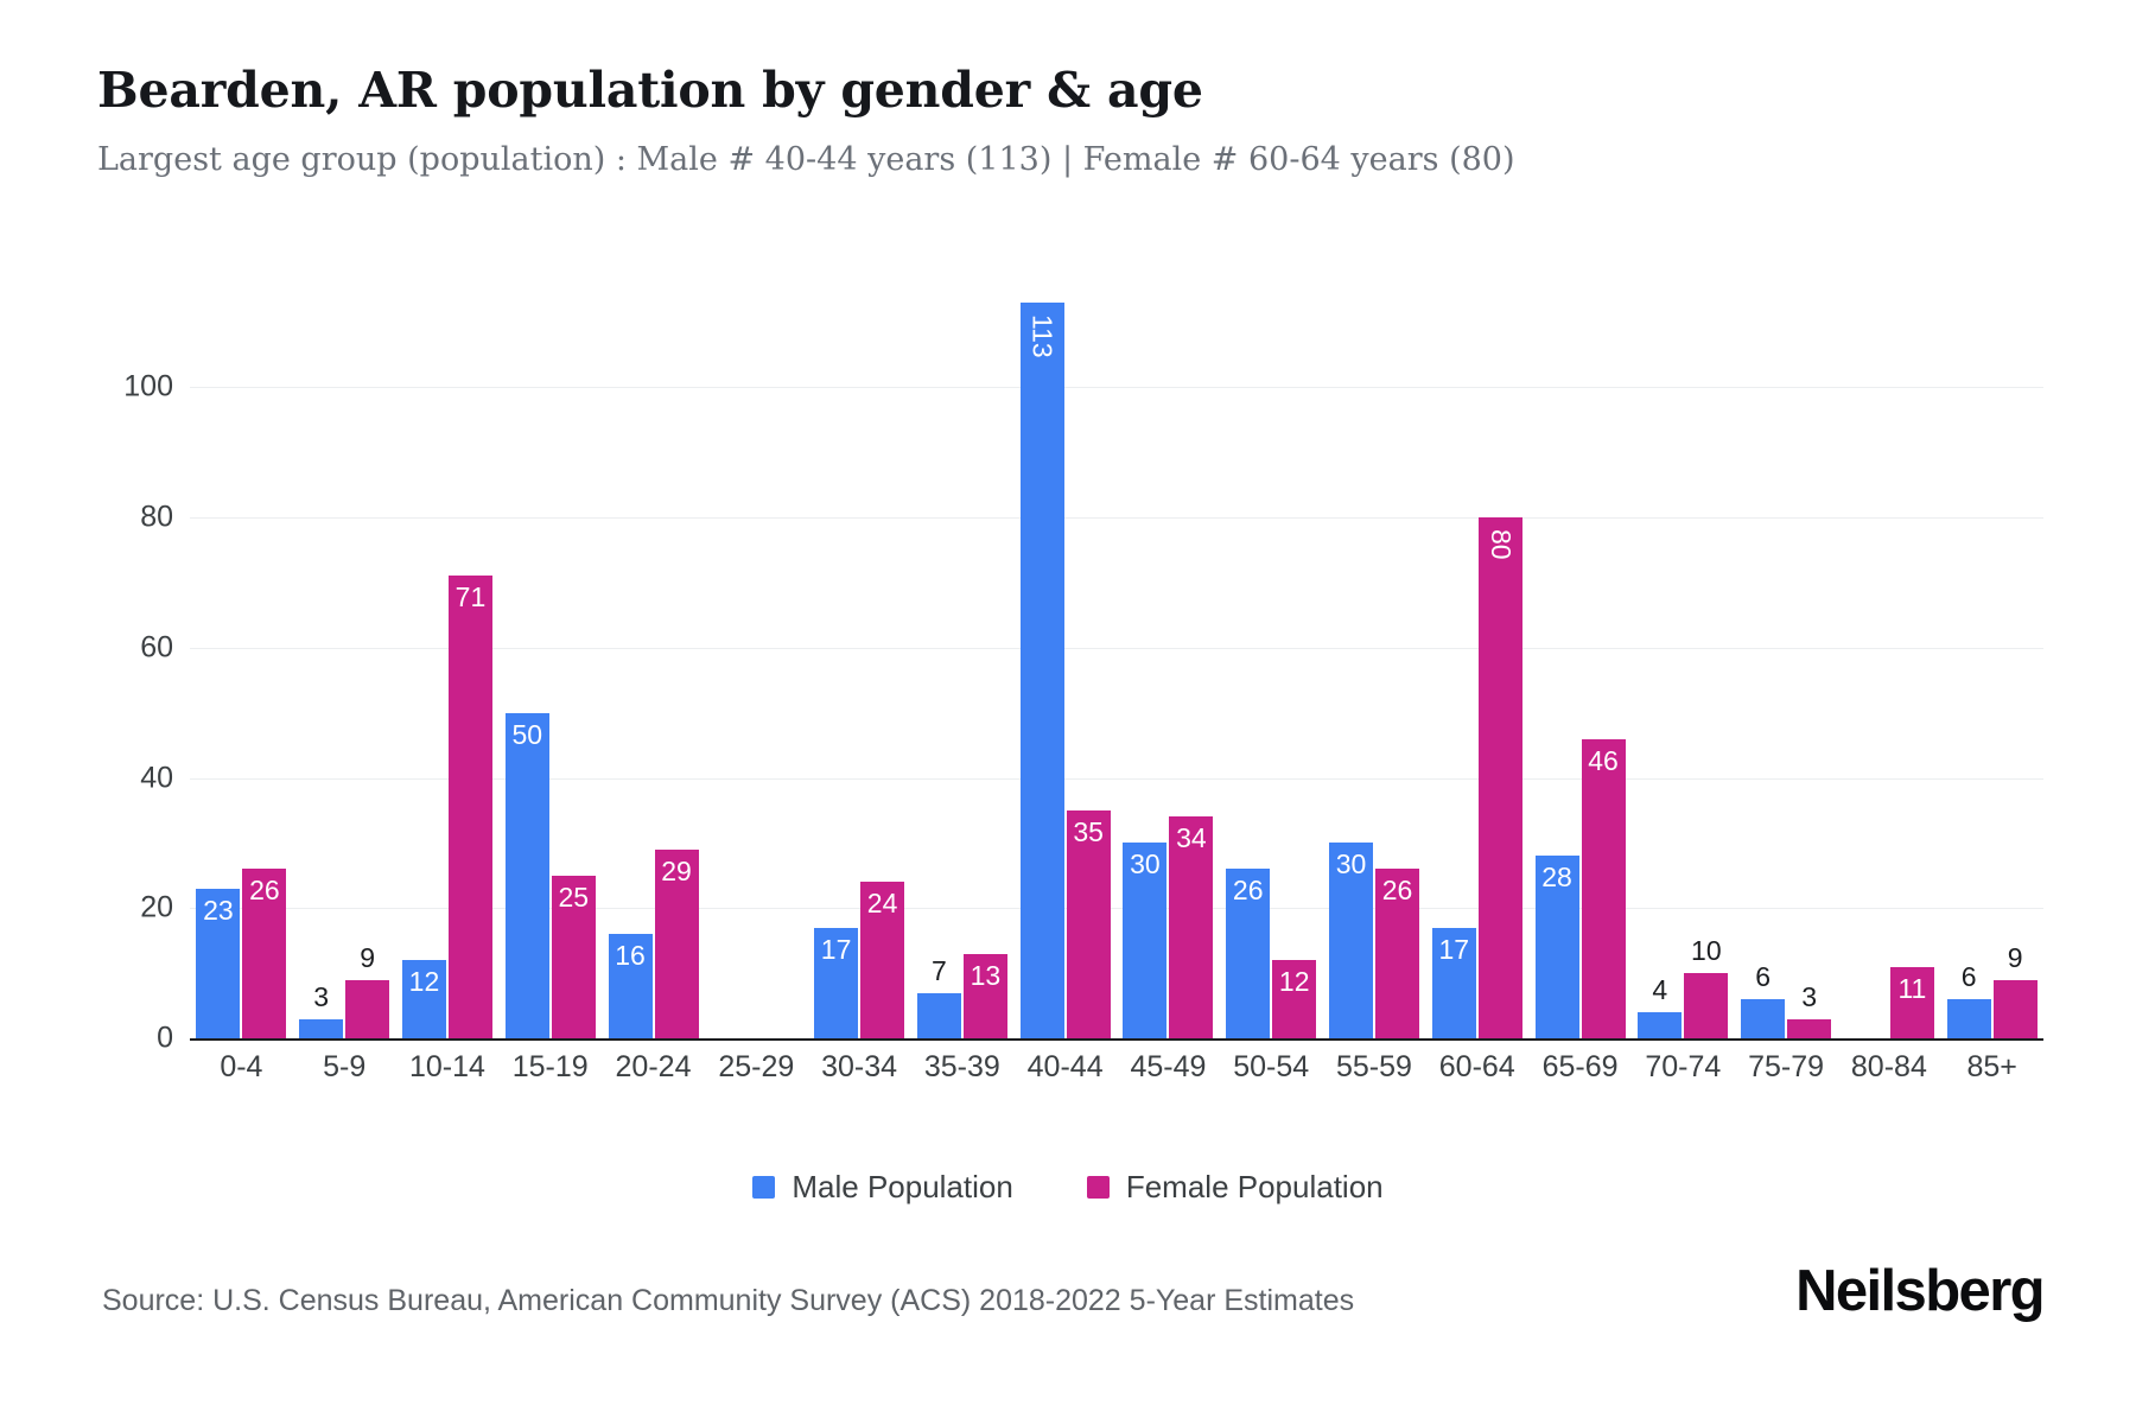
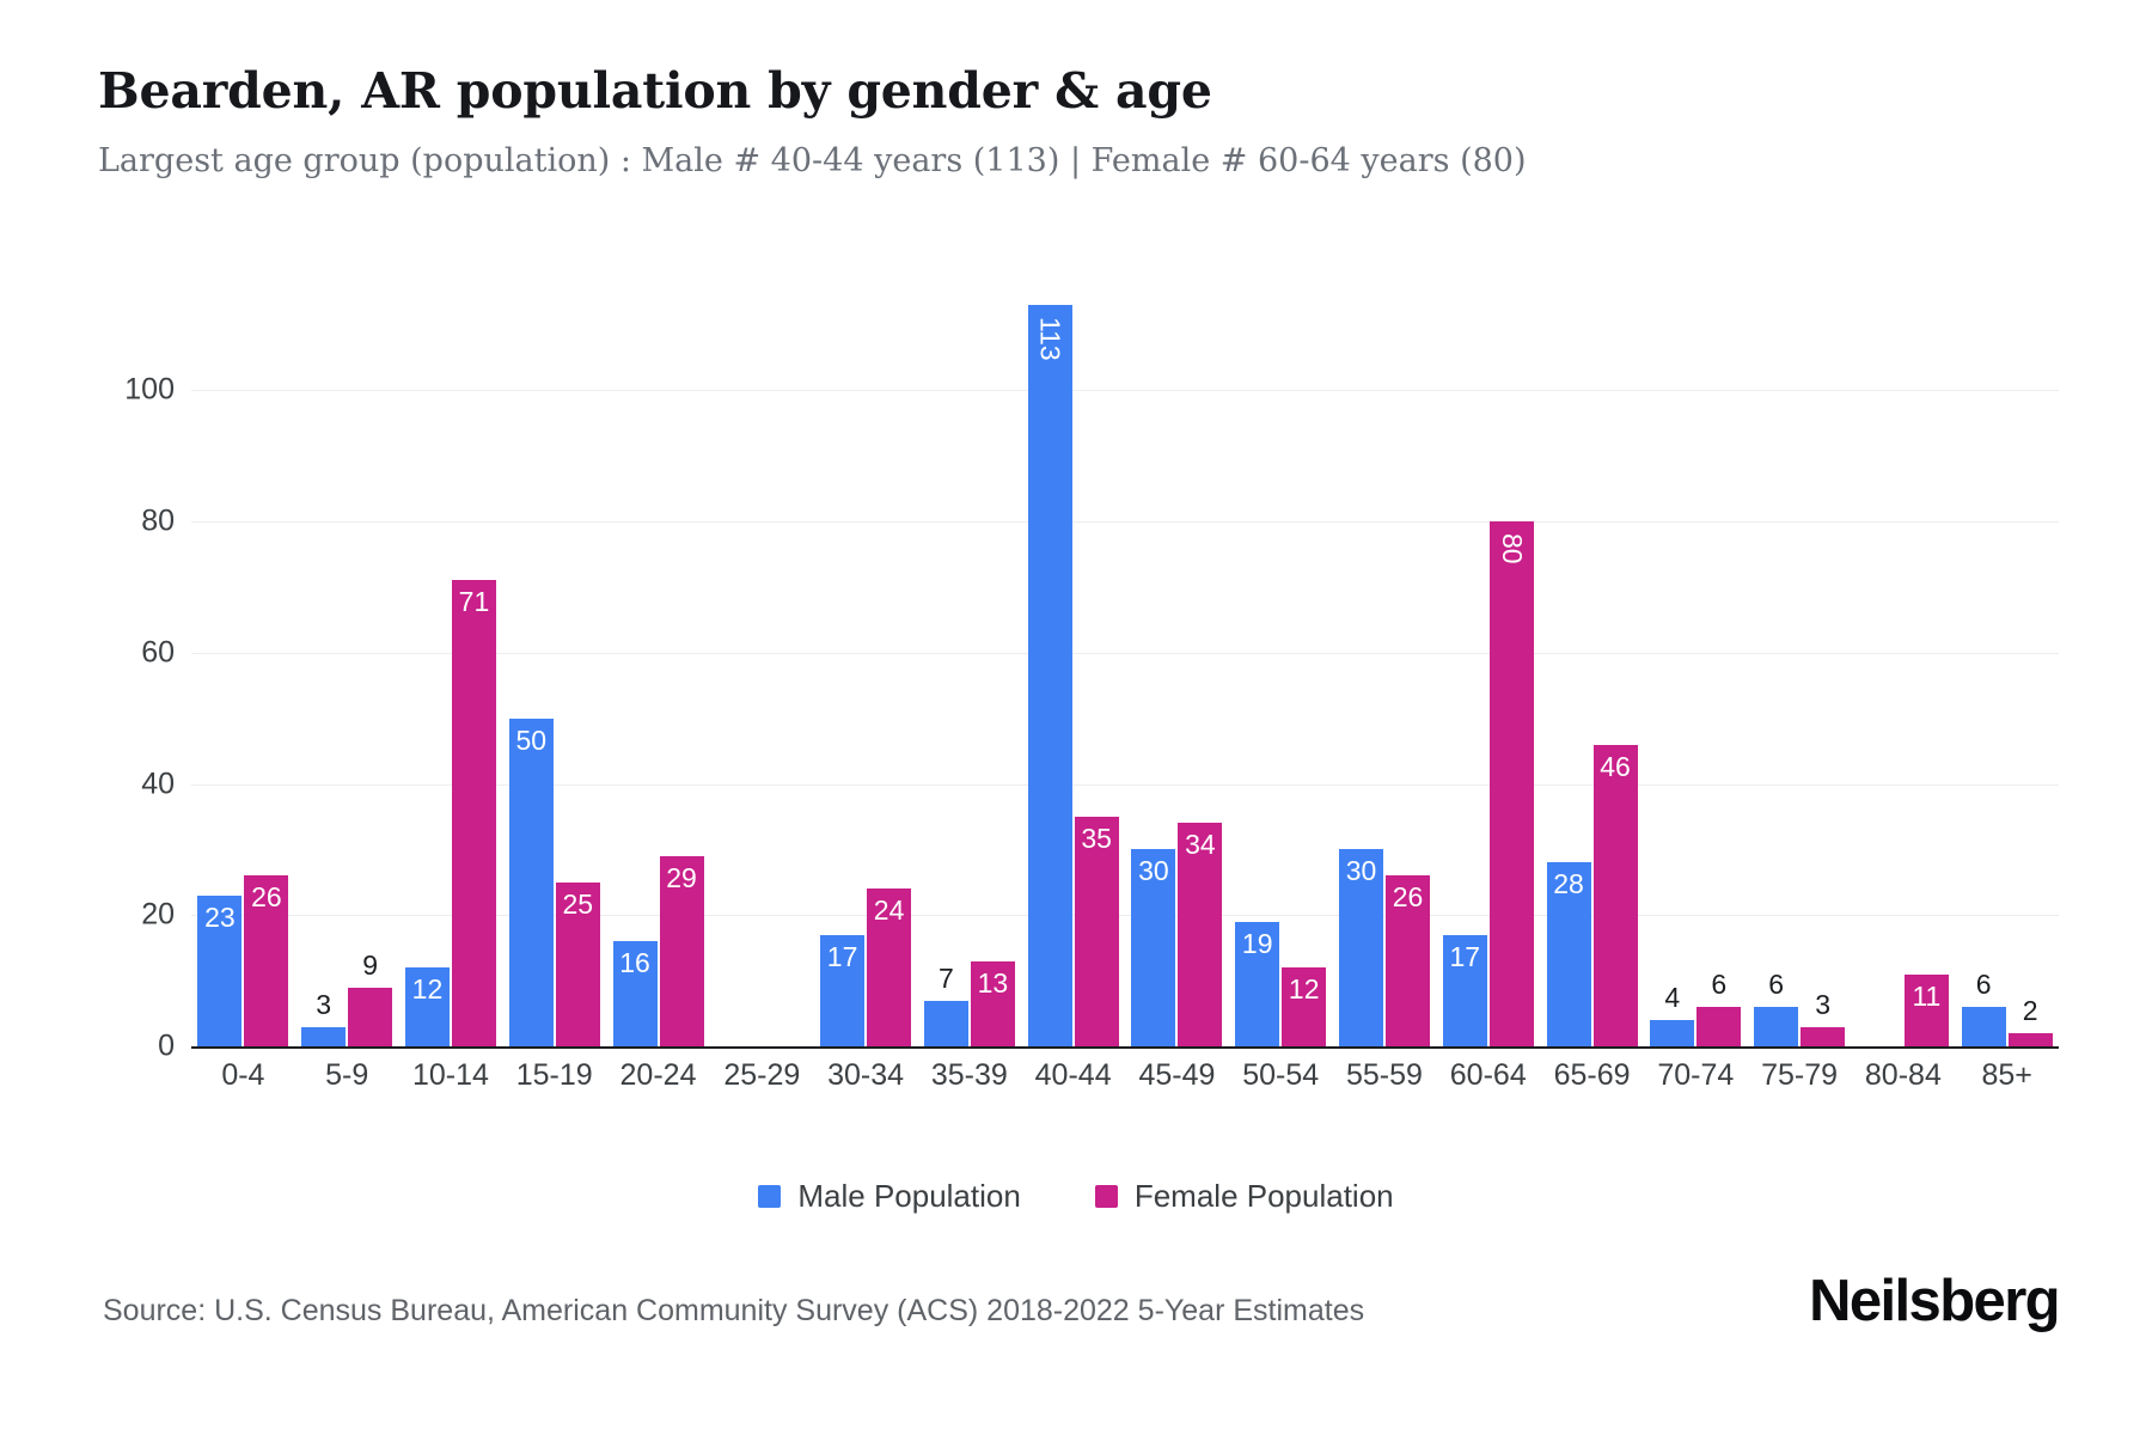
Male Population/50-54: 26 -> 19
Female Population/70-74: 10 -> 6
Female Population/85+: 9 -> 2
